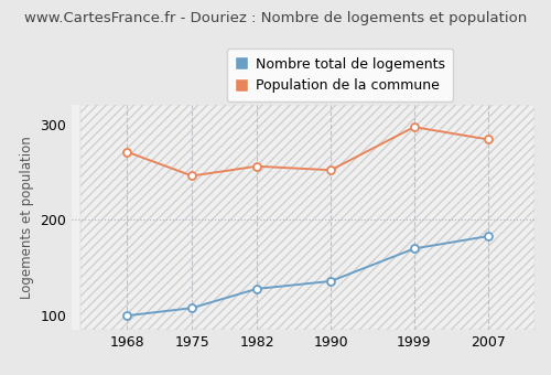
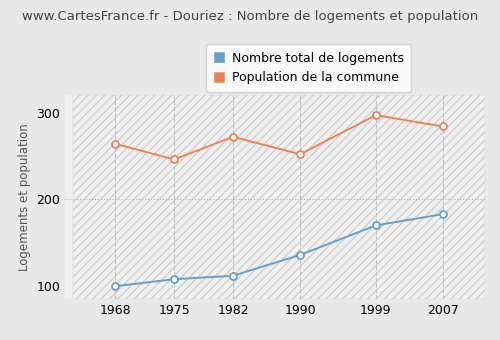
Population de la commune/1968: 271 -> 264
Nombre total de logements/1982: 128 -> 112
Population de la commune/1982: 256 -> 272
